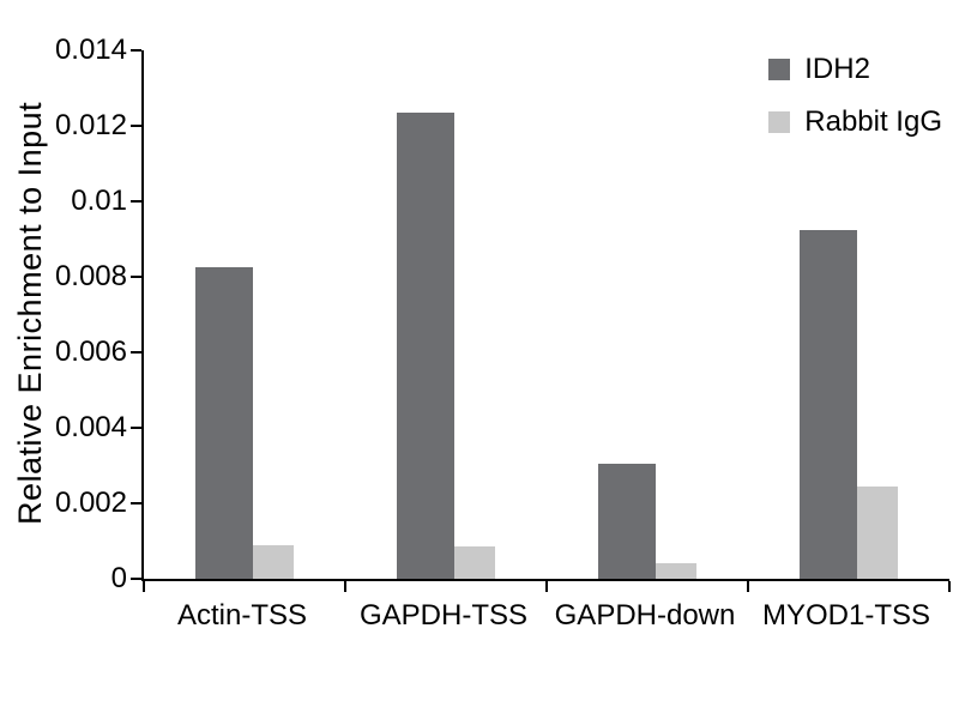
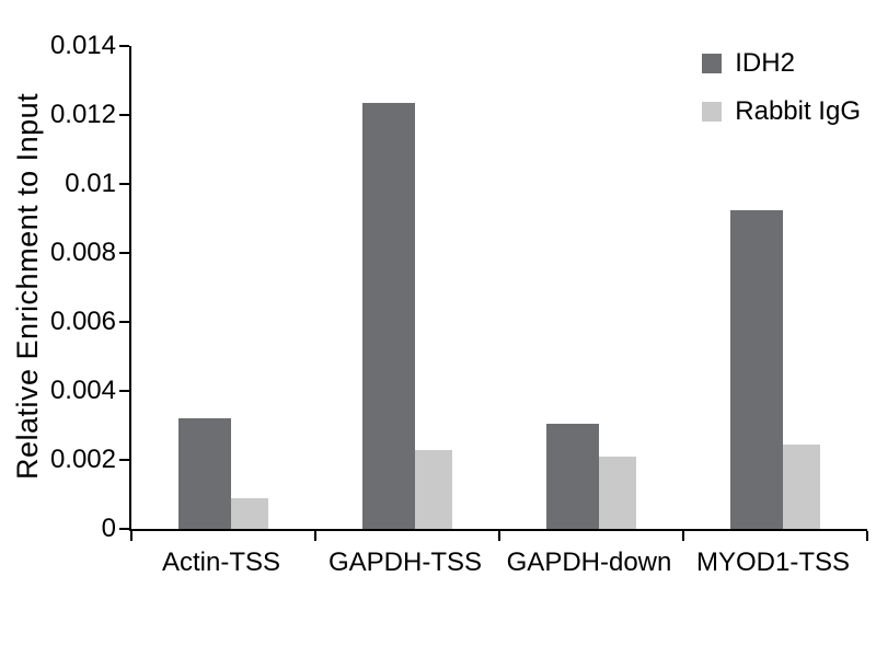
IDH2/Actin-TSS: 0.0083 -> 0.0032
Rabbit IgG/GAPDH-TSS: 0.0008 -> 0.0023
Rabbit IgG/GAPDH-down: 0.0004 -> 0.0021
